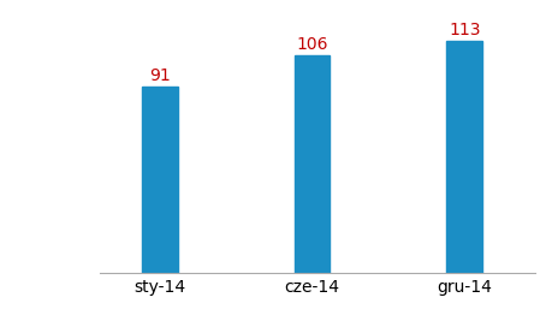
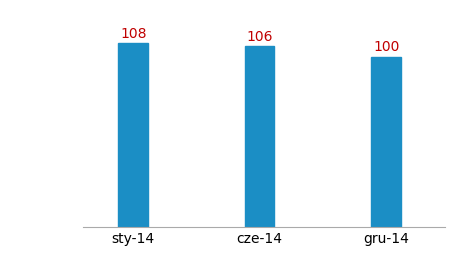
sty-14: 91 -> 108
gru-14: 113 -> 100
